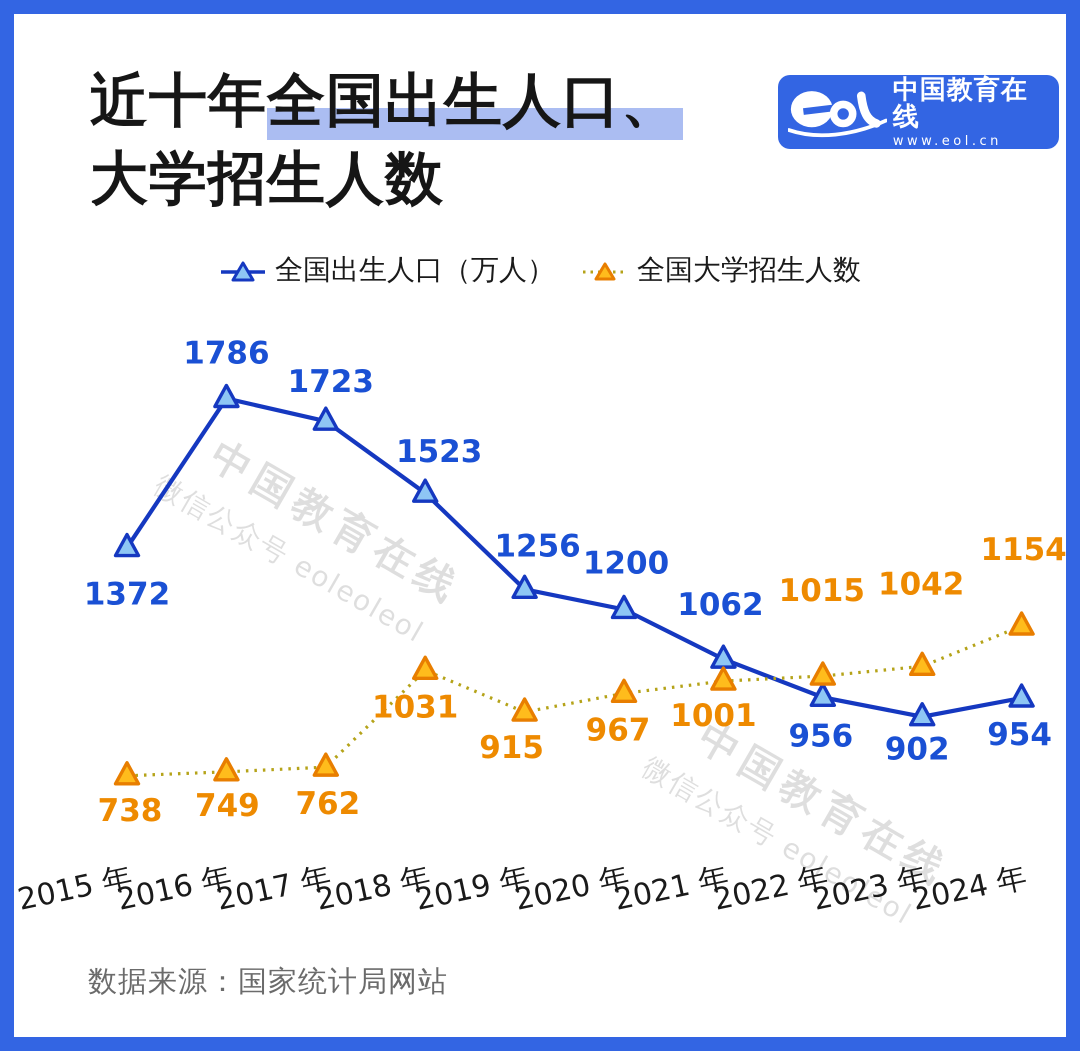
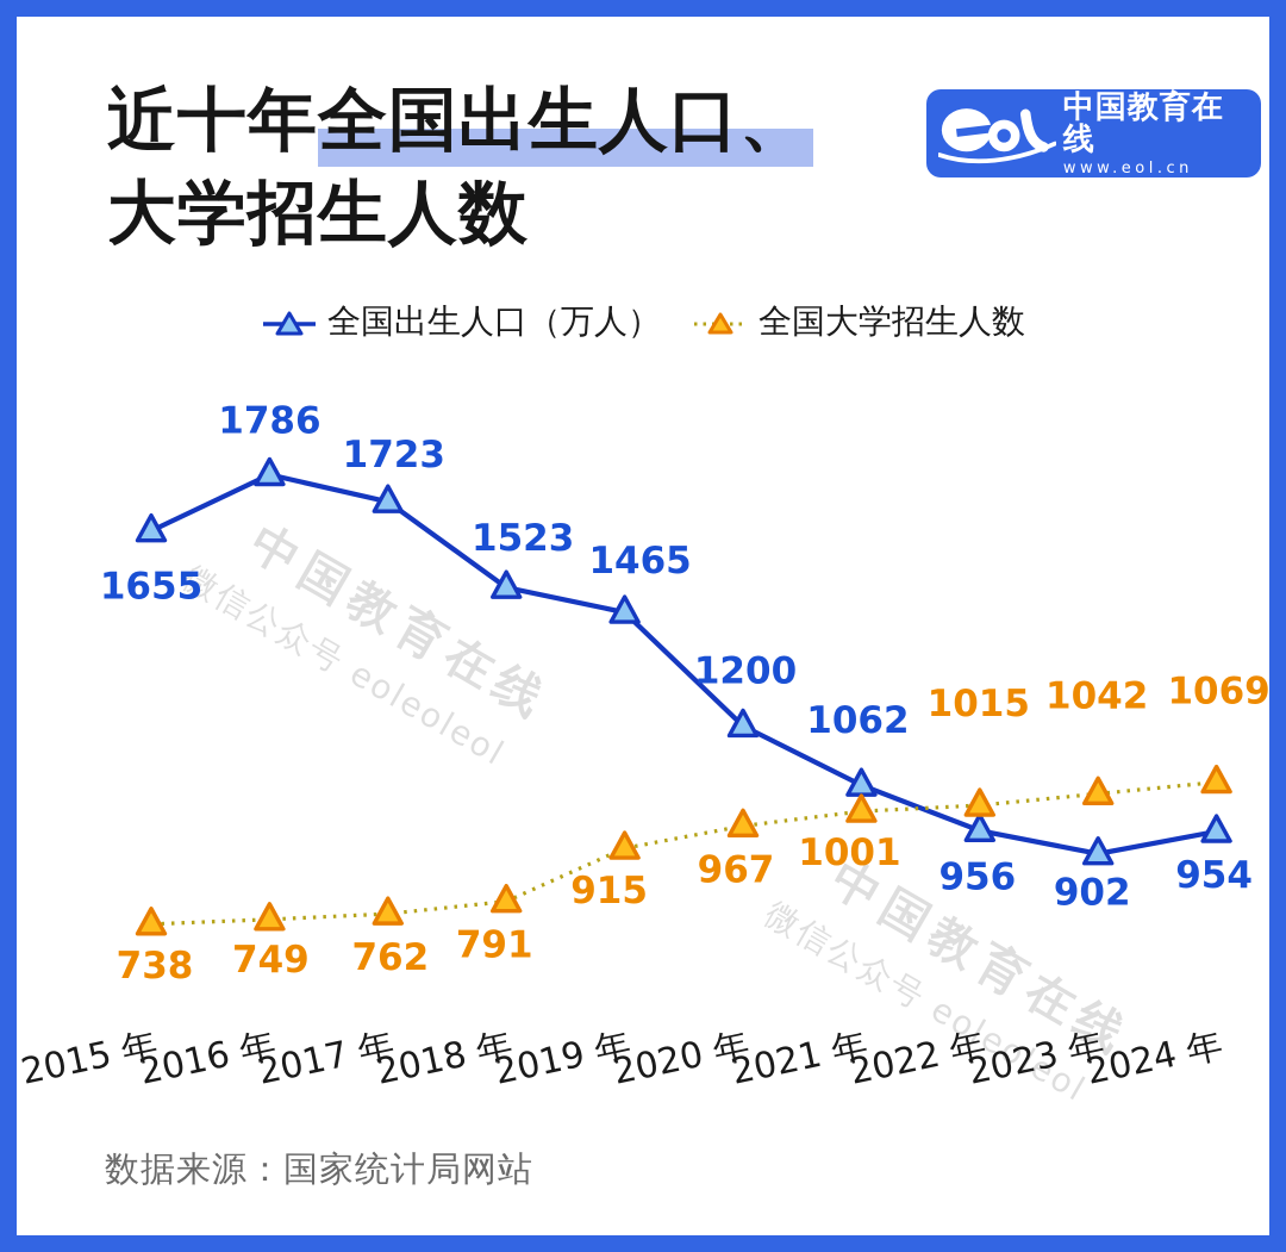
全国出生人口（万人）/2015 年: 1372 -> 1655
全国大学招生人数/2018 年: 1031 -> 791
全国出生人口（万人）/2019 年: 1256 -> 1465
全国大学招生人数/2024 年: 1154 -> 1069
